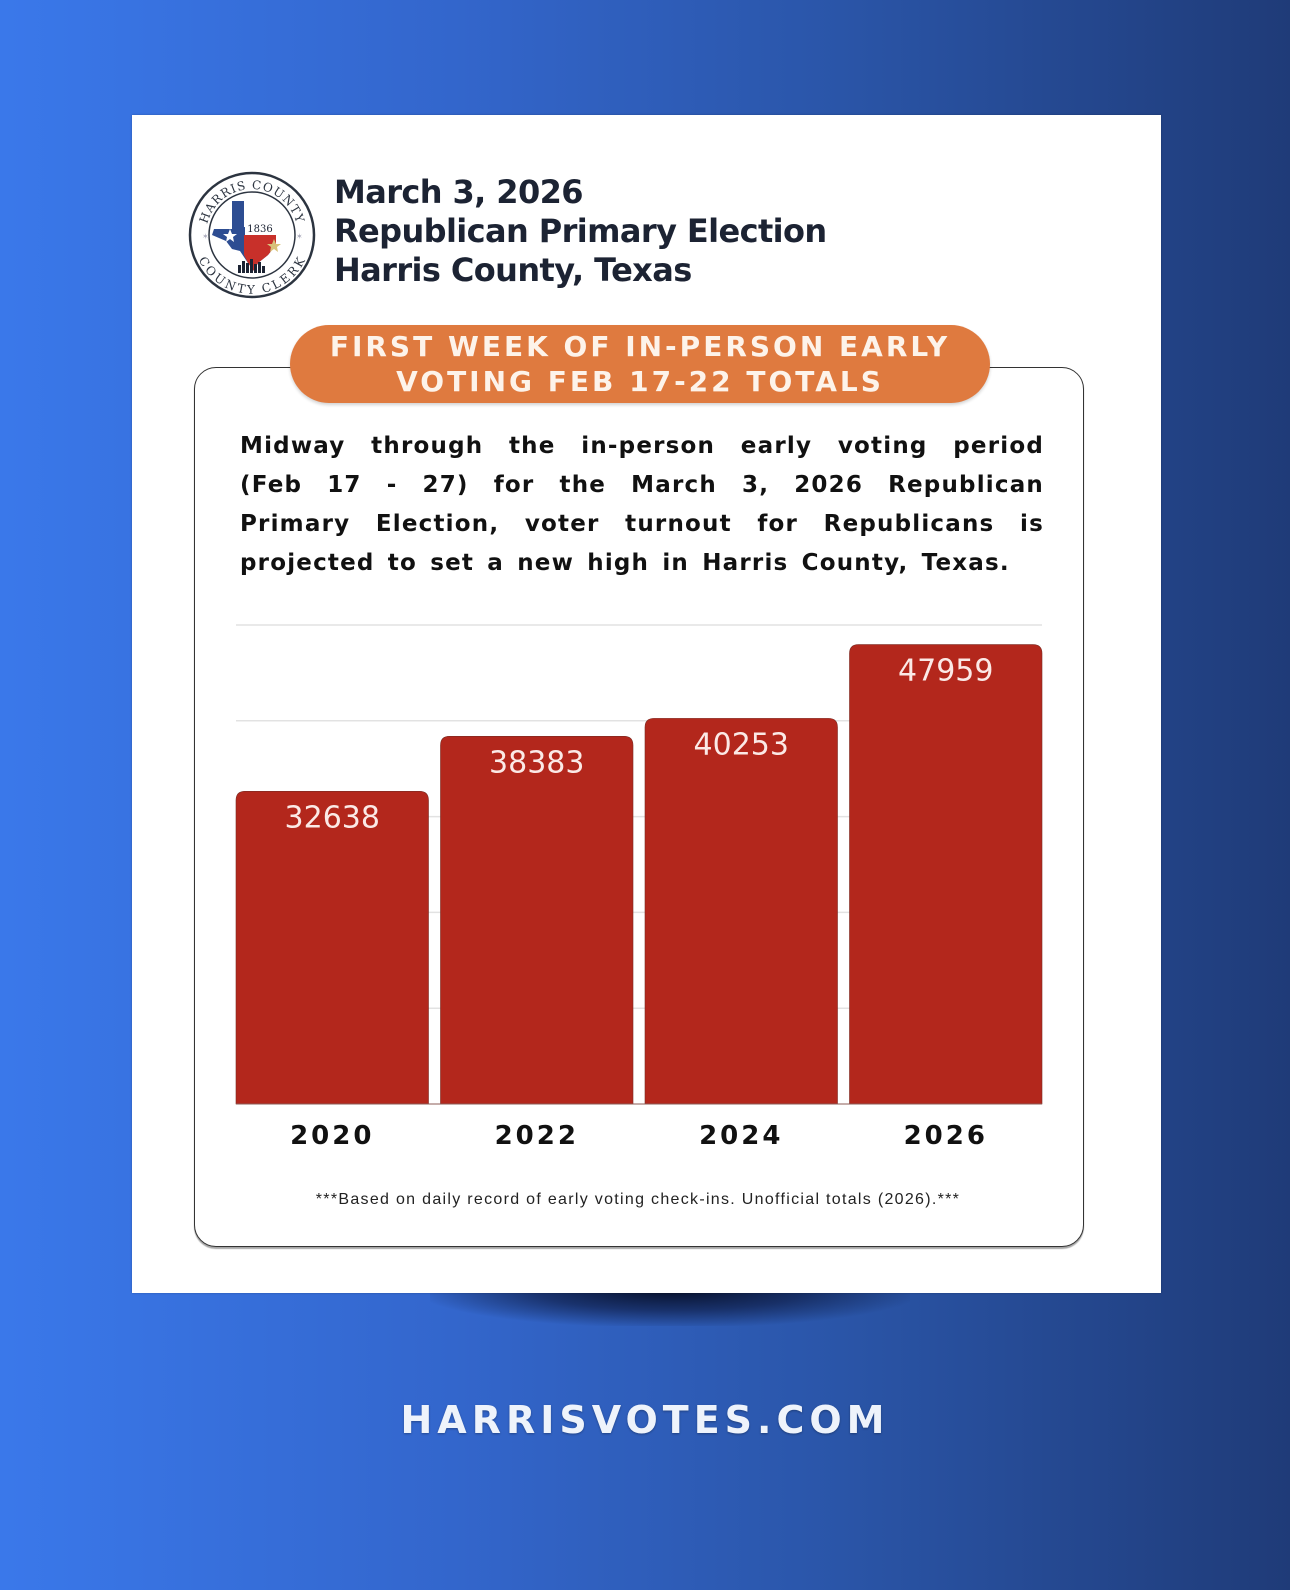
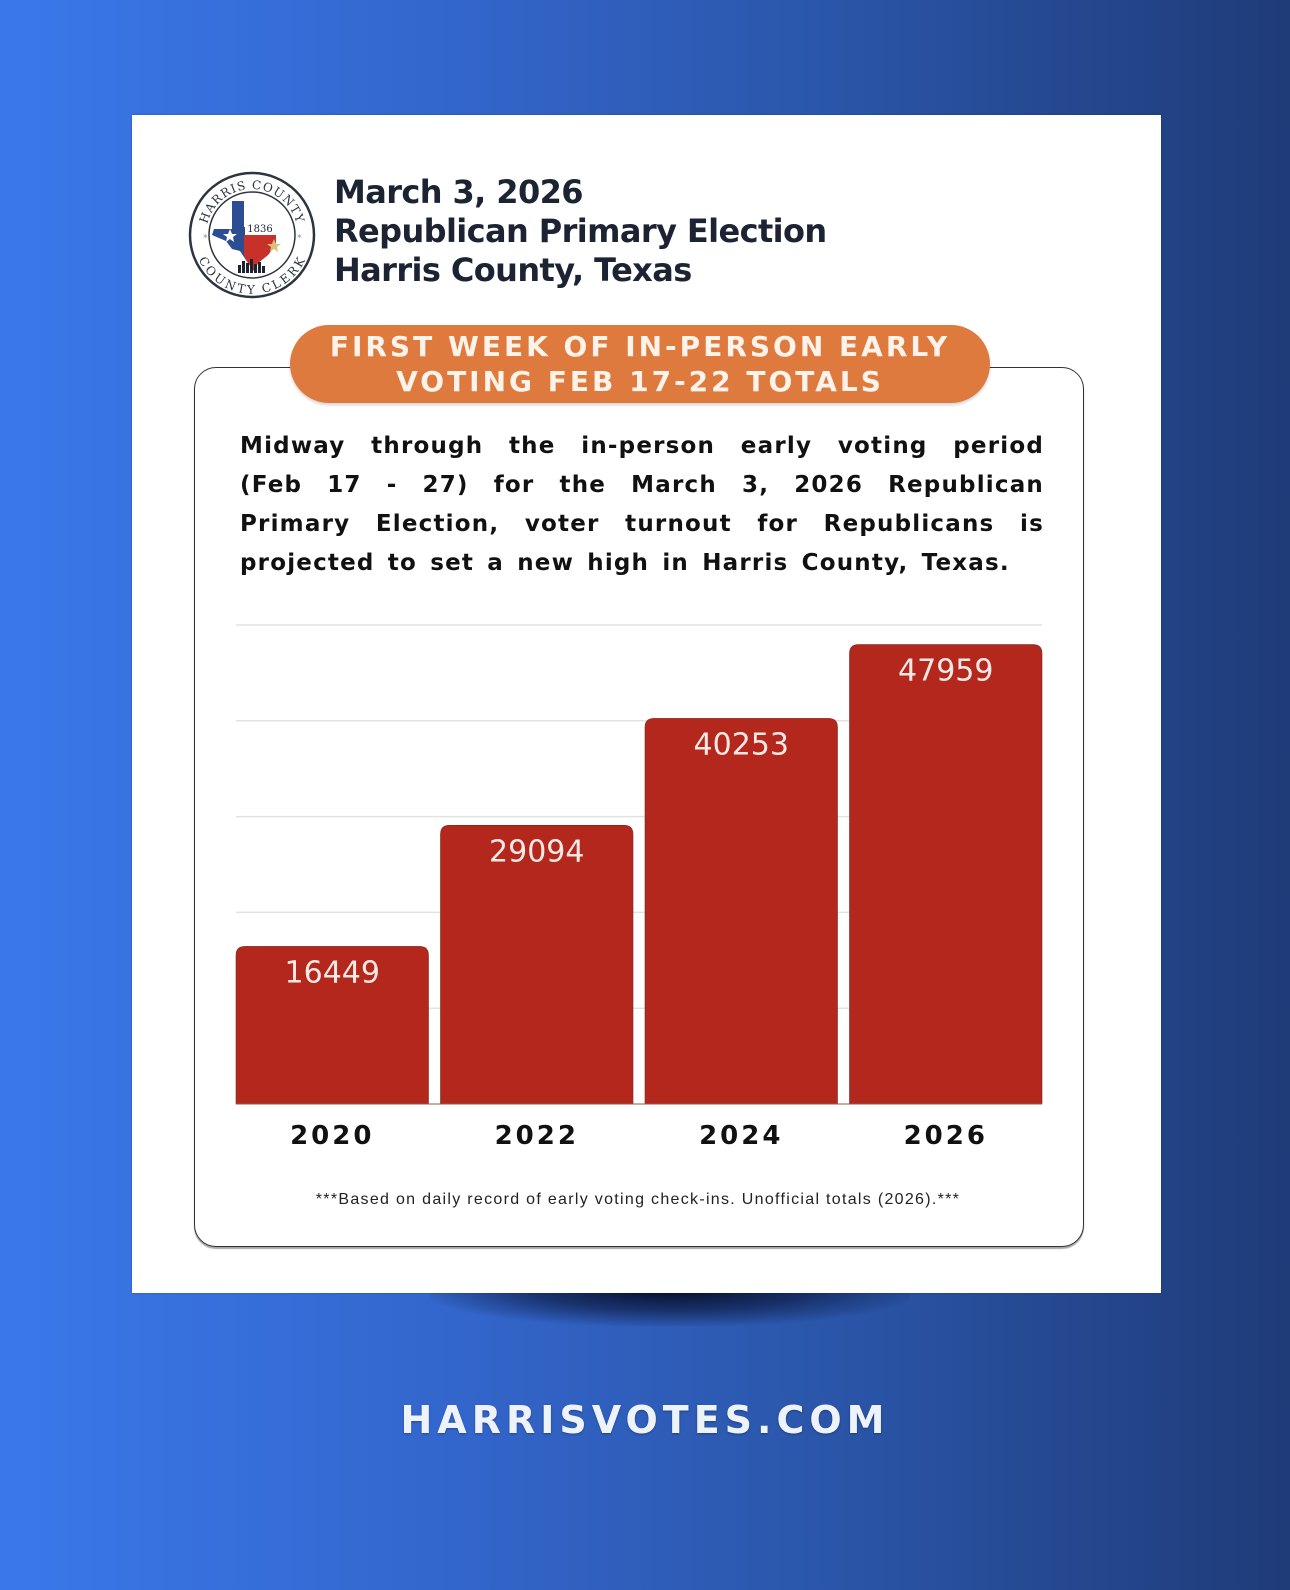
2020: 32638 -> 16449
2022: 38383 -> 29094
